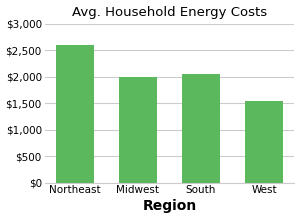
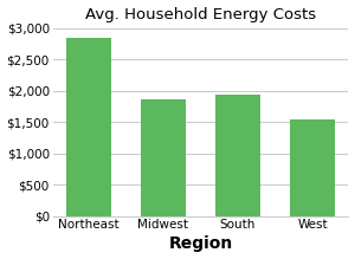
Northeast: $2,600 -> $2,840
Midwest: $2,000 -> $1,860
South: $2,050 -> $1,940
